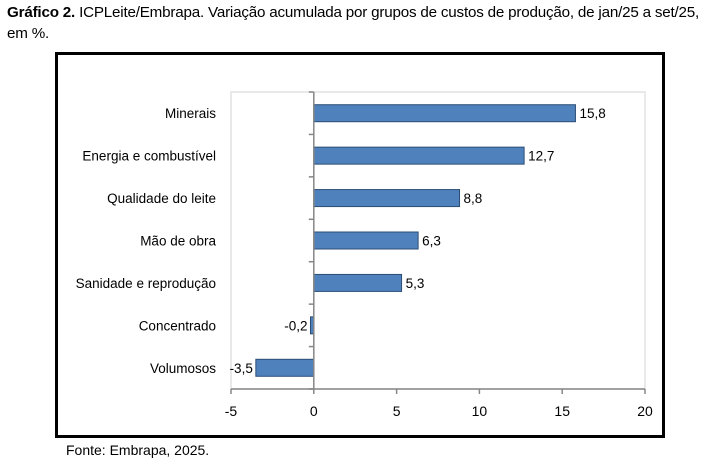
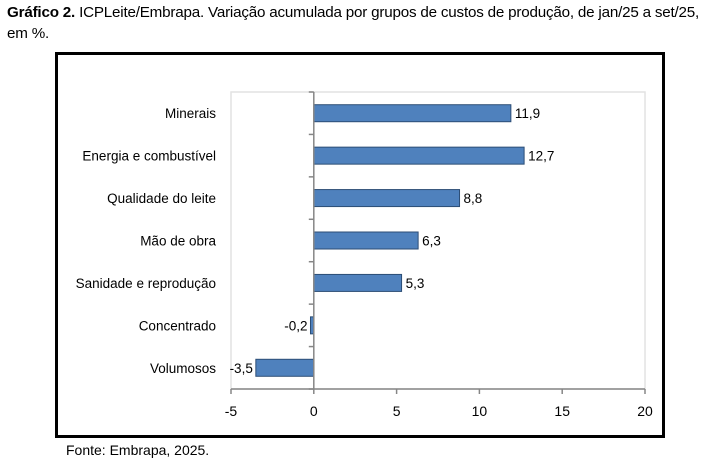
Minerais: 15,8 -> 11,9
